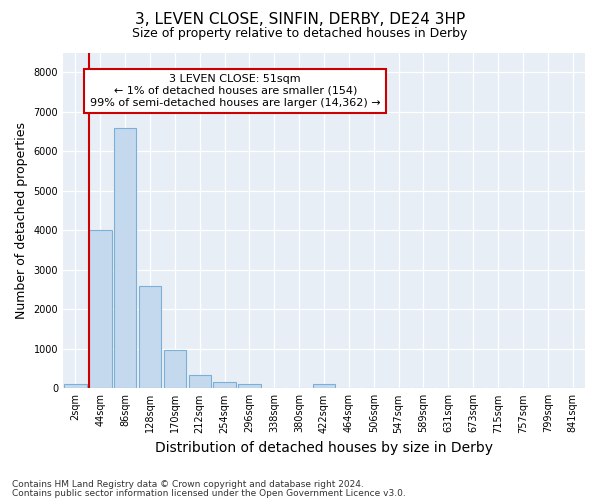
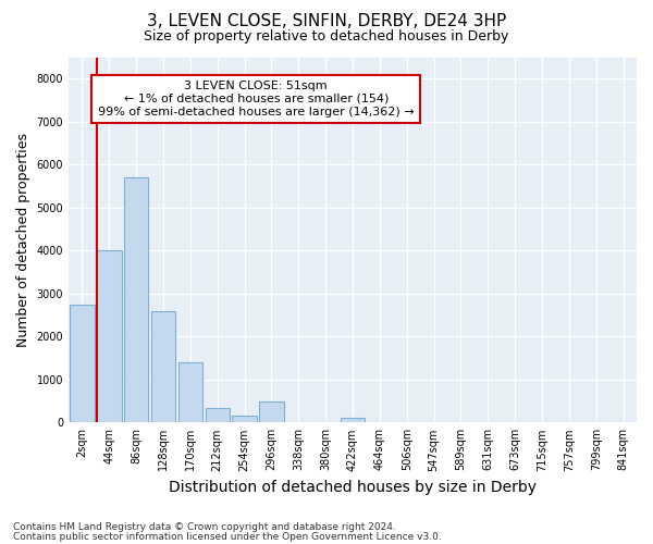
2sqm: 100 -> 2750
86sqm: 6600 -> 5700
170sqm: 960 -> 1400
296sqm: 100 -> 500
